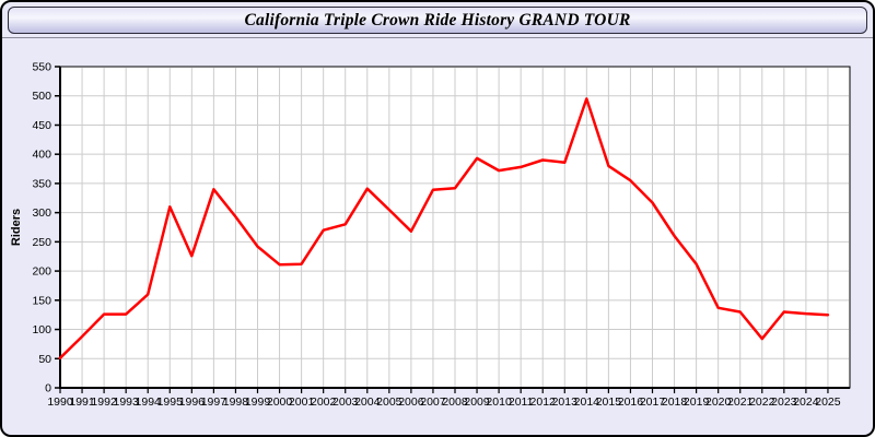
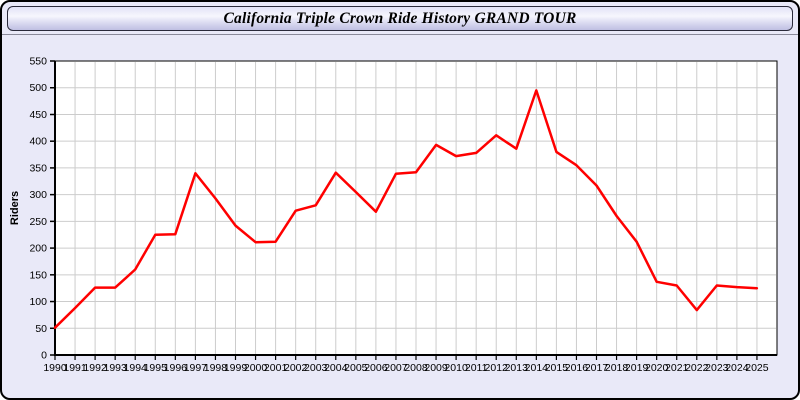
1995: 310 -> 220
2012: 390 -> 410
